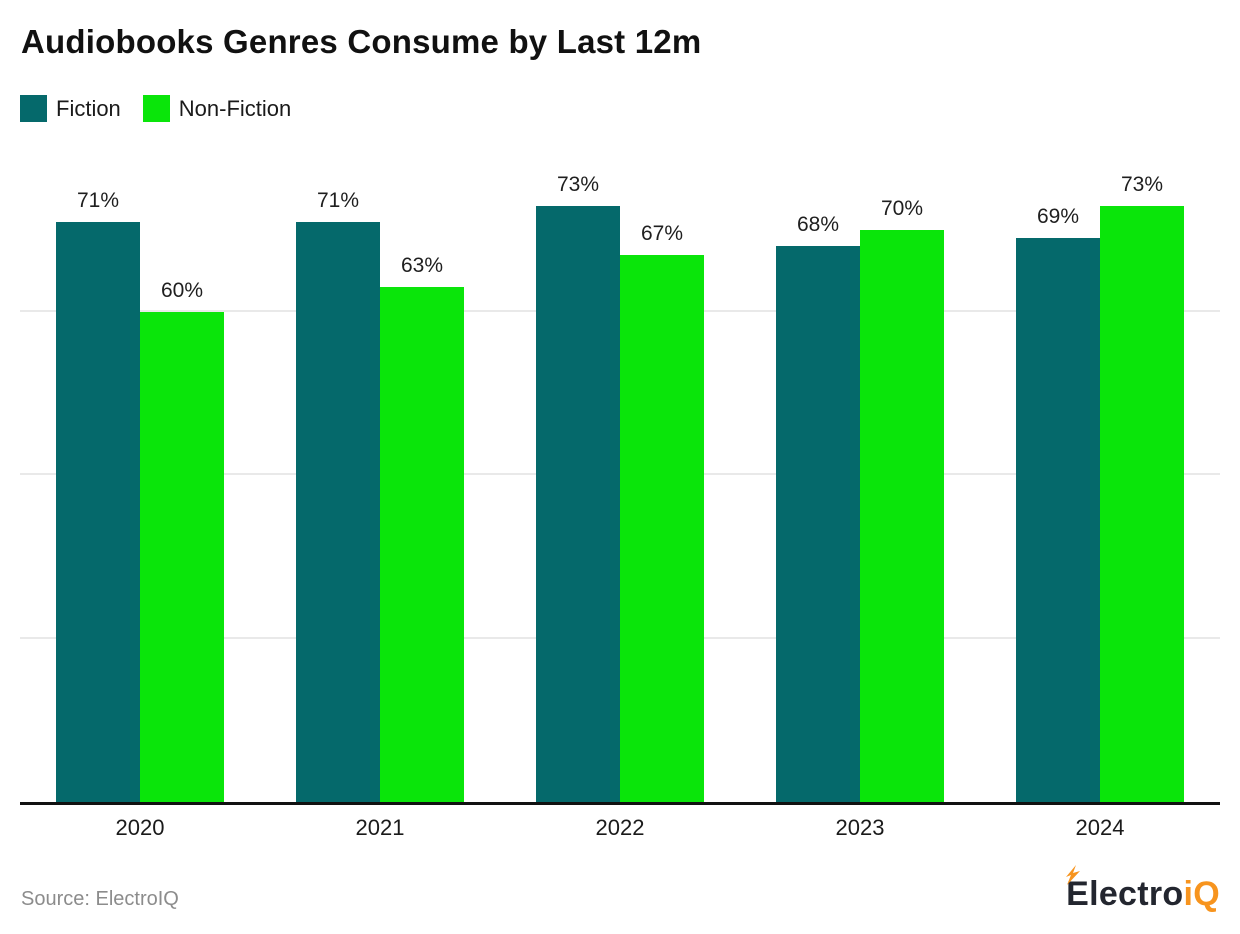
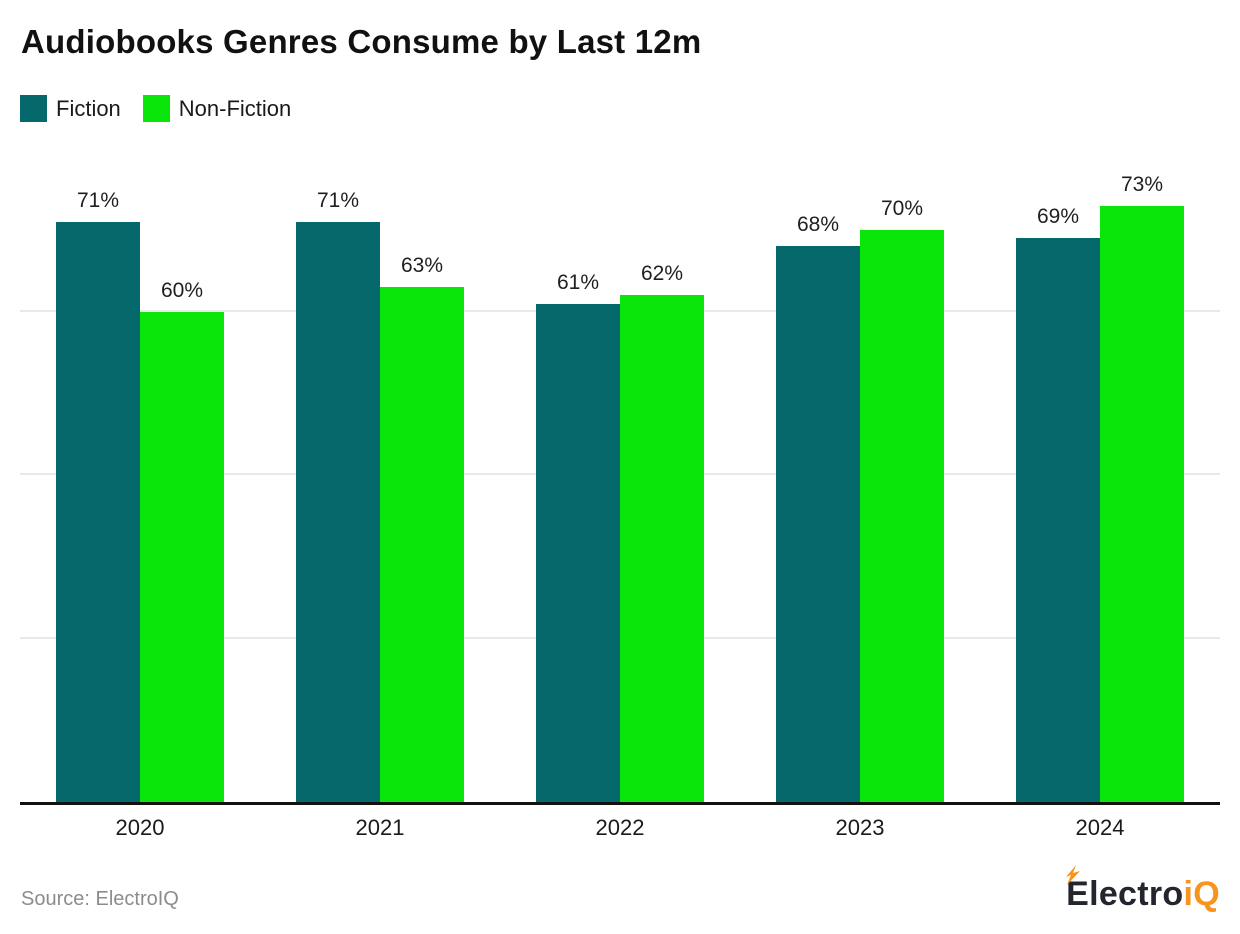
Fiction/2022: 73% -> 61%
Non-Fiction/2022: 67% -> 62%
